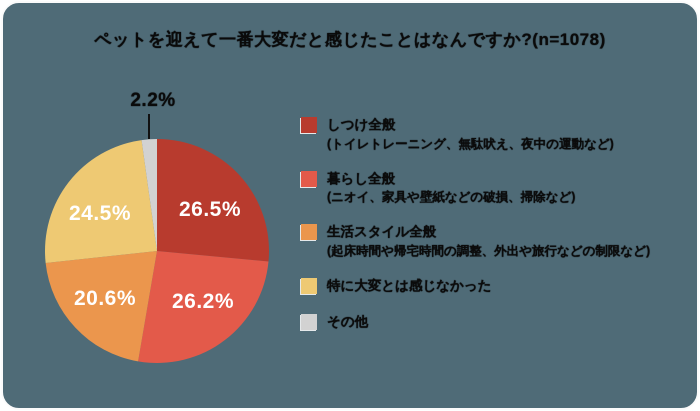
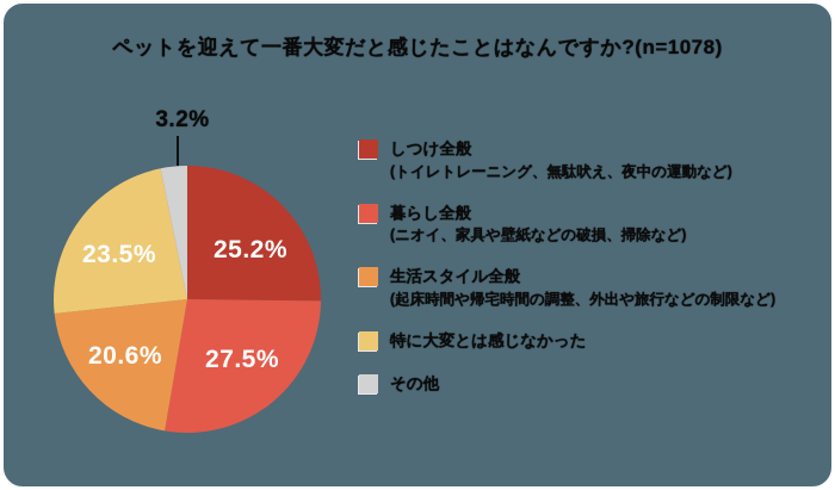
しつけ全般: 26.5% -> 25.2%
暮らし全般: 26.2% -> 27.5%
特に大変とは感じなかった: 24.5% -> 23.5%
その他: 2.2% -> 3.2%
